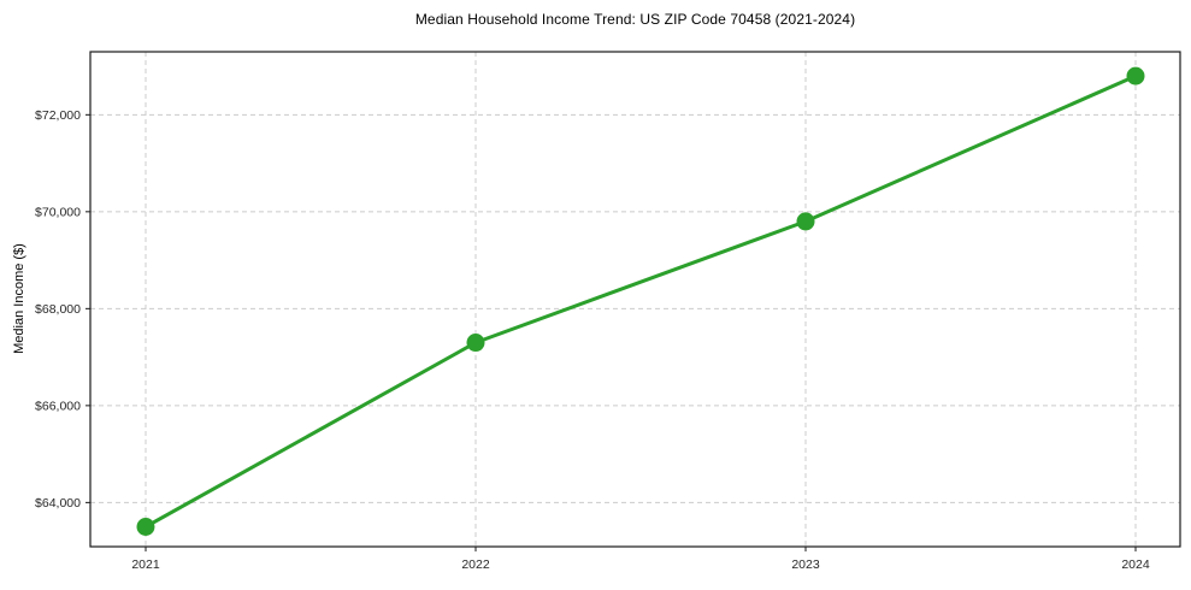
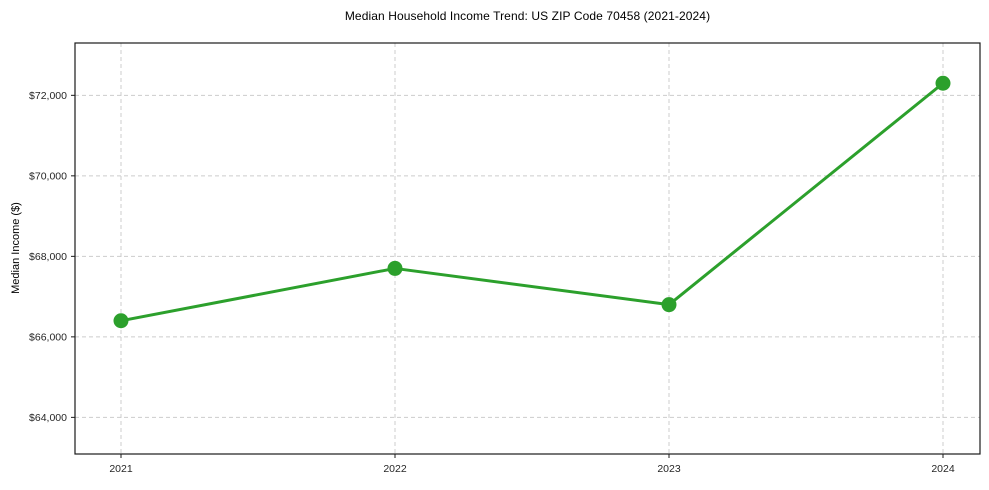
2021: $63500 -> $66400
2022: $67300 -> $67700
2023: $69800 -> $66800
2024: $72800 -> $72300
